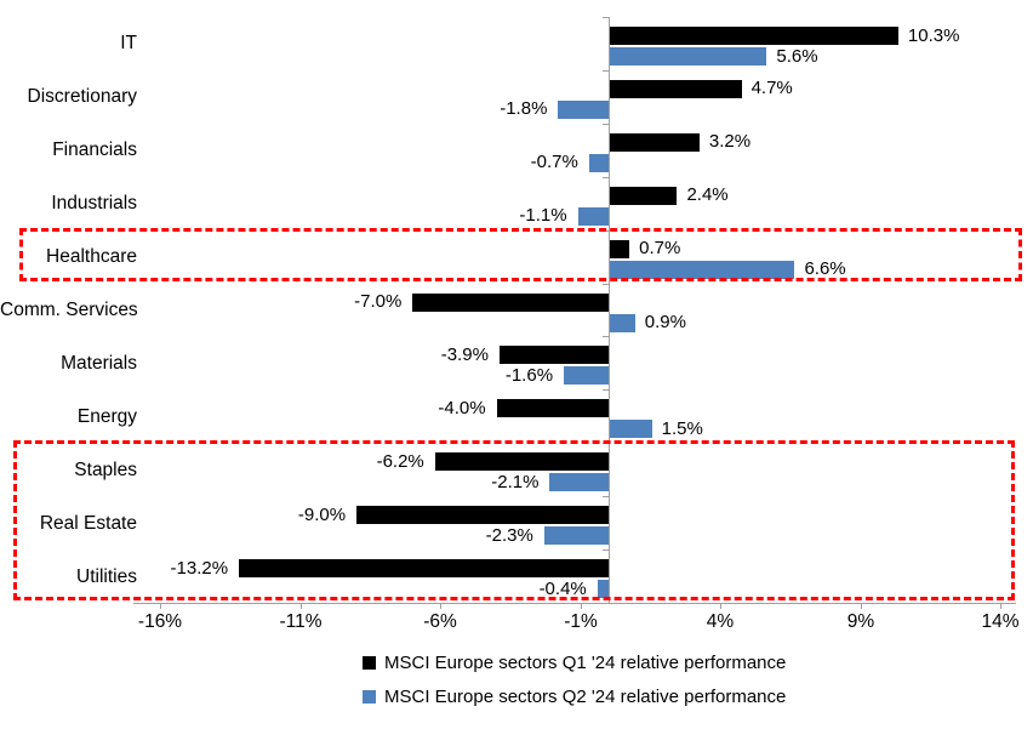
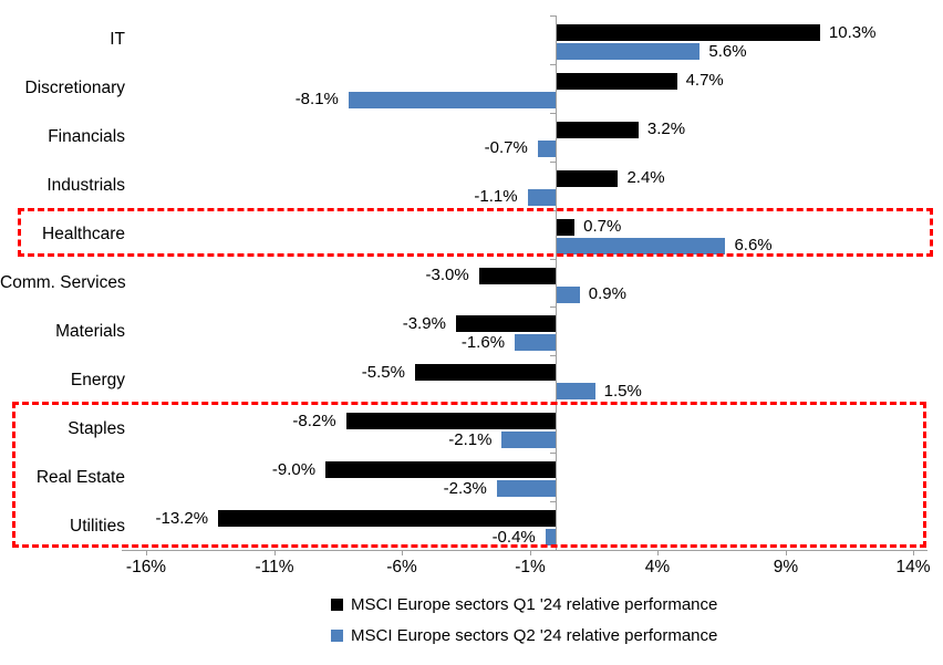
MSCI Europe sectors Q2 '24 relative performance/Discretionary: -1.8% -> -8.1%
MSCI Europe sectors Q1 '24 relative performance/Comm. Services: -7.0% -> -3.0%
MSCI Europe sectors Q1 '24 relative performance/Energy: -4.0% -> -5.5%
MSCI Europe sectors Q1 '24 relative performance/Staples: -6.2% -> -8.2%
